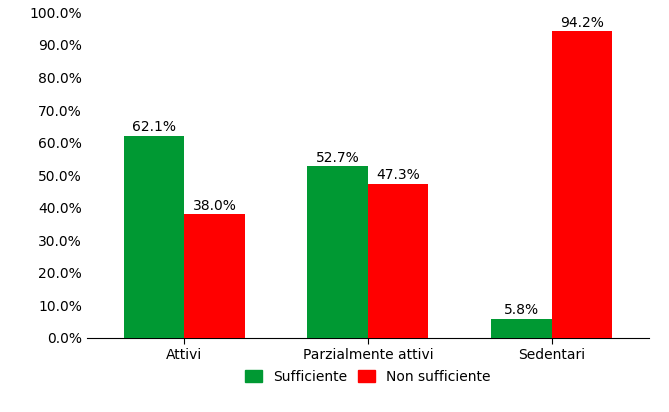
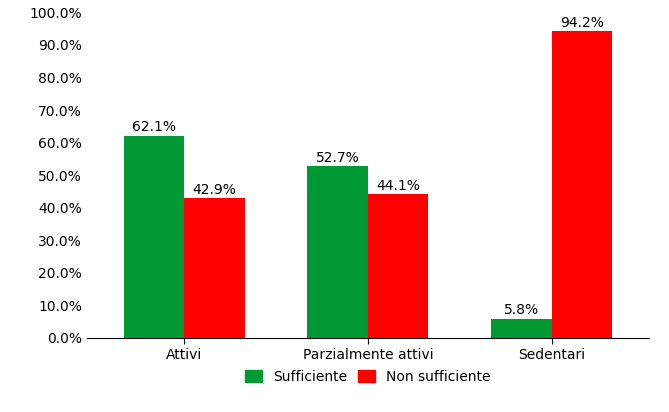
Non sufficiente/Attivi: 38.0% -> 42.9%
Non sufficiente/Parzialmente attivi: 47.3% -> 44.1%
